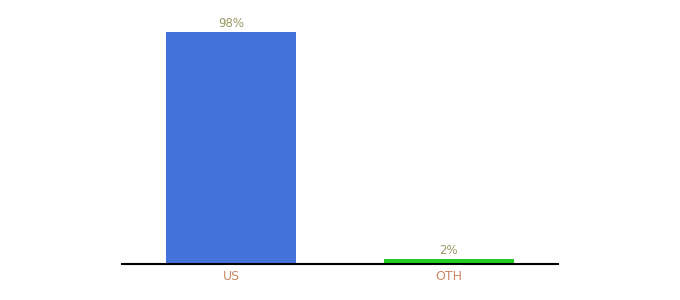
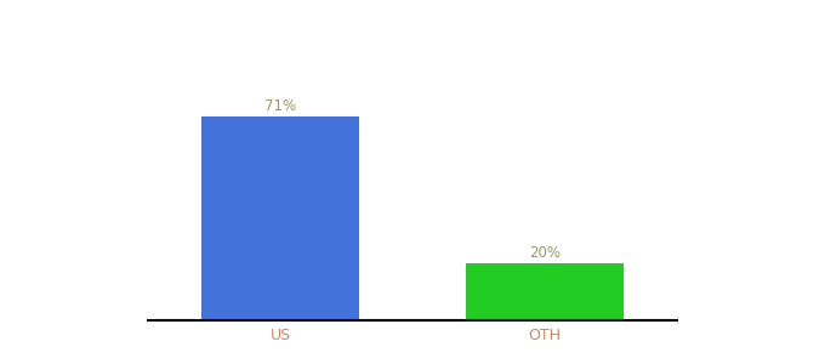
US: 98% -> 71%
OTH: 2% -> 20%
